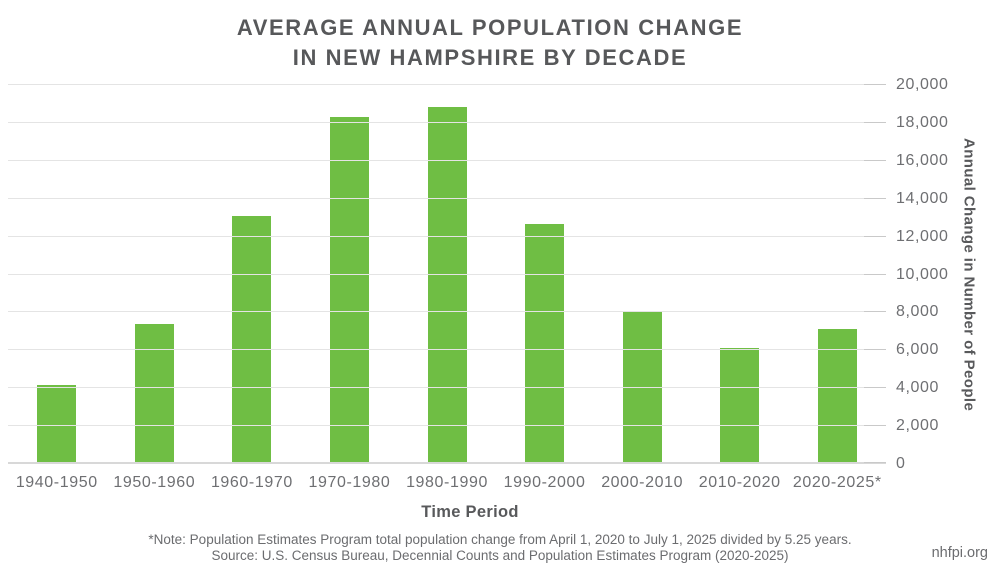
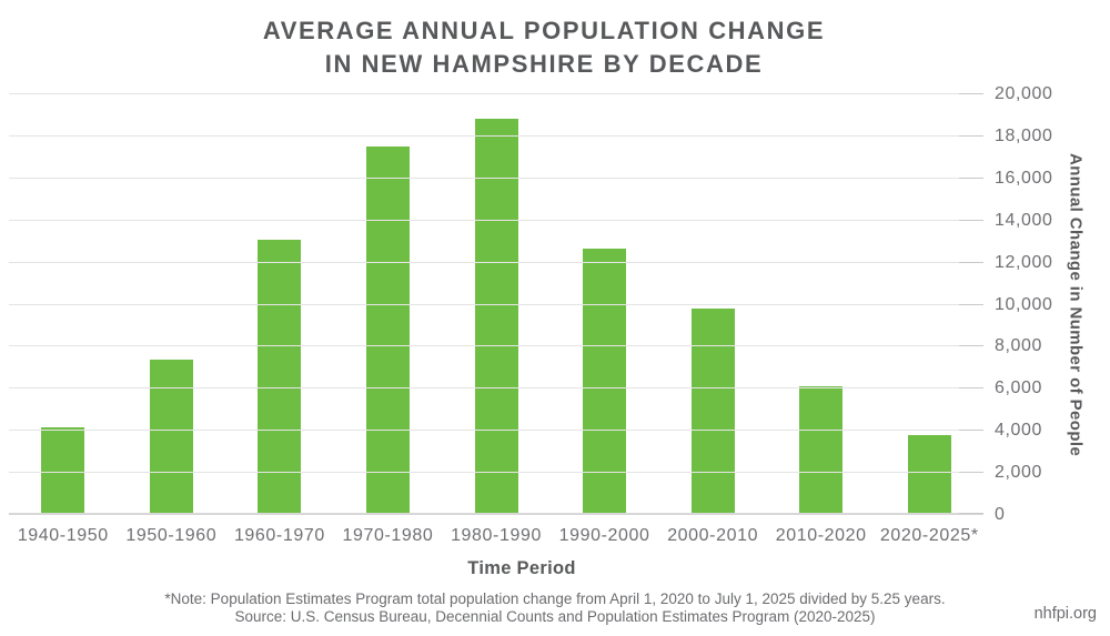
1970-1980: 18300 -> 17500
2000-2010: 8100 -> 9800
2020-2025*: 7100 -> 3800
